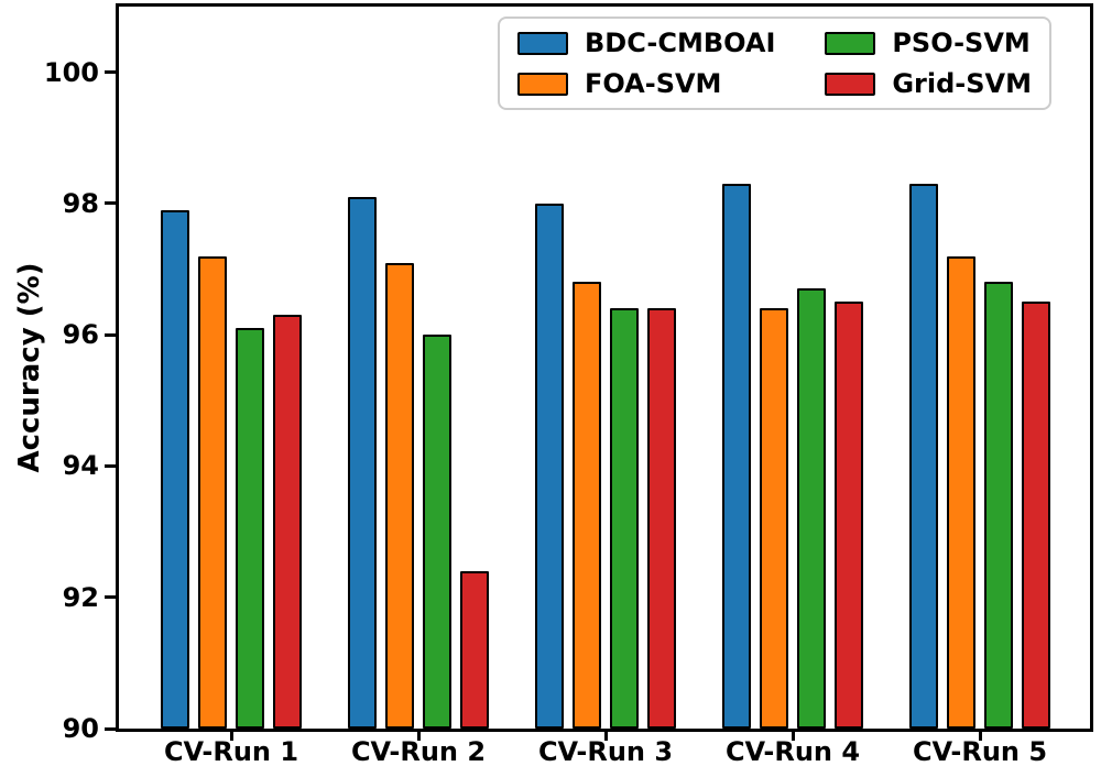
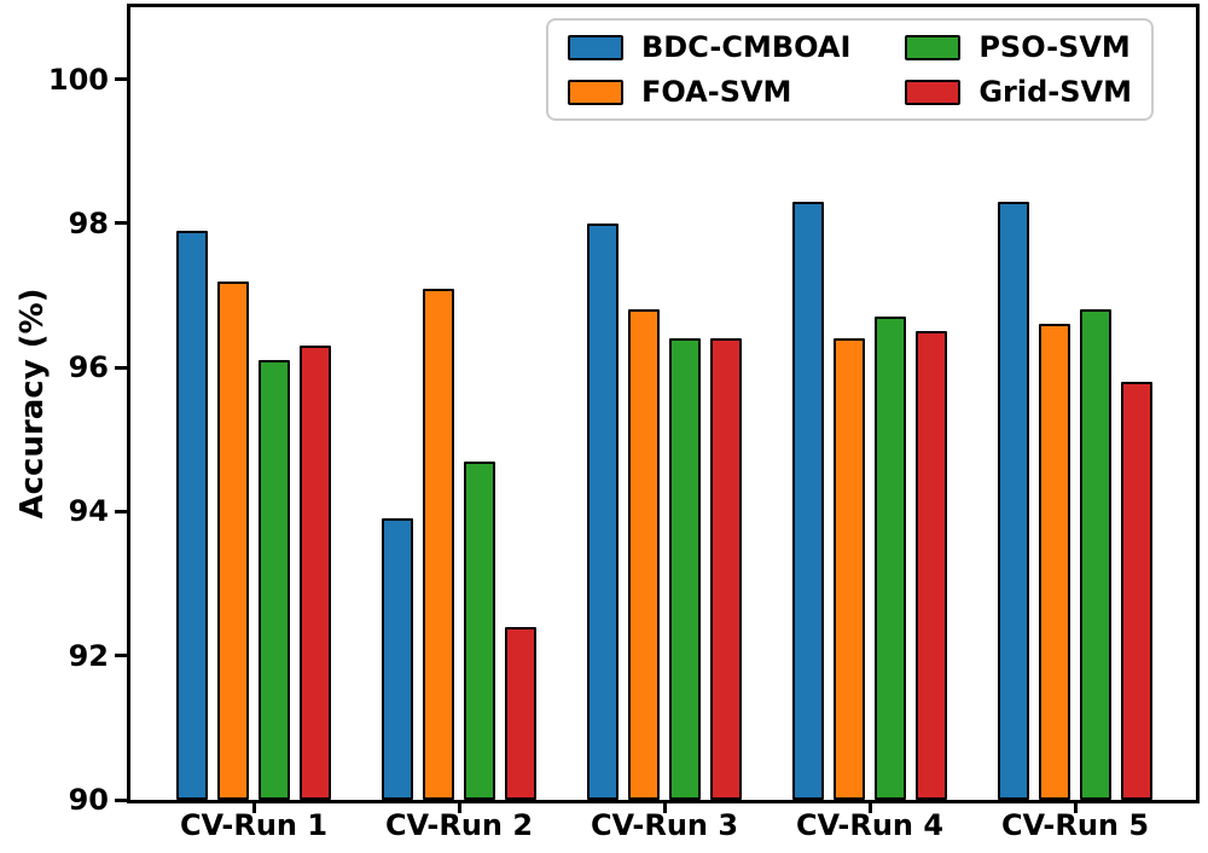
BDC-CMBOAI/CV-Run 2: 98.1 -> 93.9
PSO-SVM/CV-Run 2: 96.0 -> 94.7
FOA-SVM/CV-Run 5: 97.2 -> 96.6
Grid-SVM/CV-Run 5: 96.5 -> 95.8
